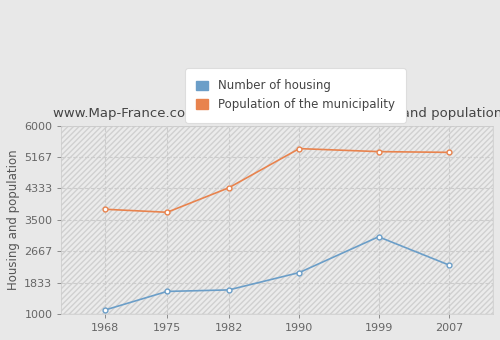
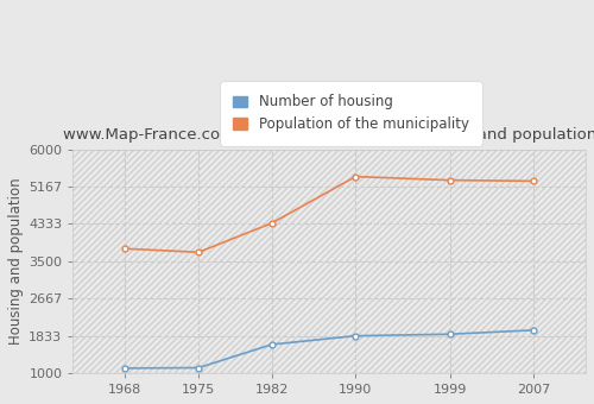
Number of housing/1975: 1600 -> 1120
Number of housing/1990: 2100 -> 1830
Number of housing/1999: 3050 -> 1870
Number of housing/2007: 2300 -> 1960
